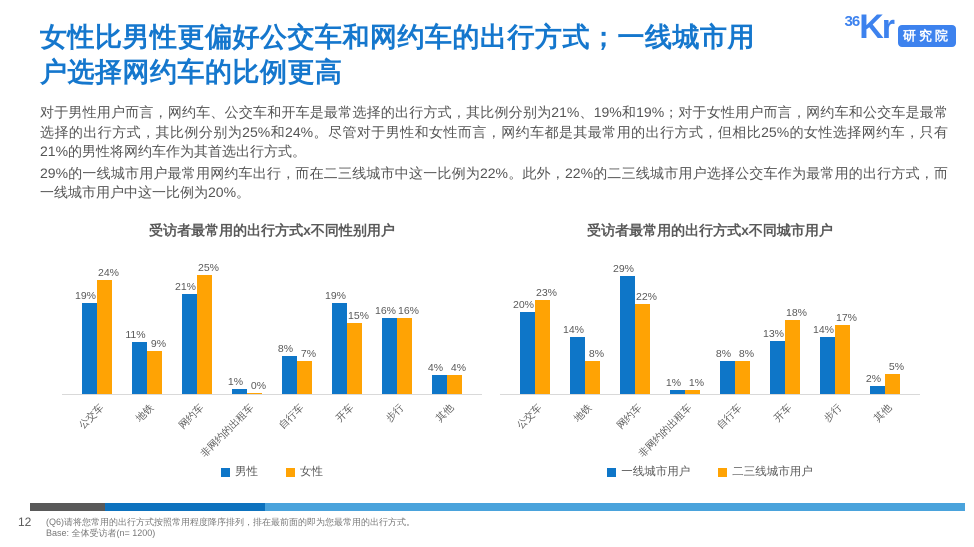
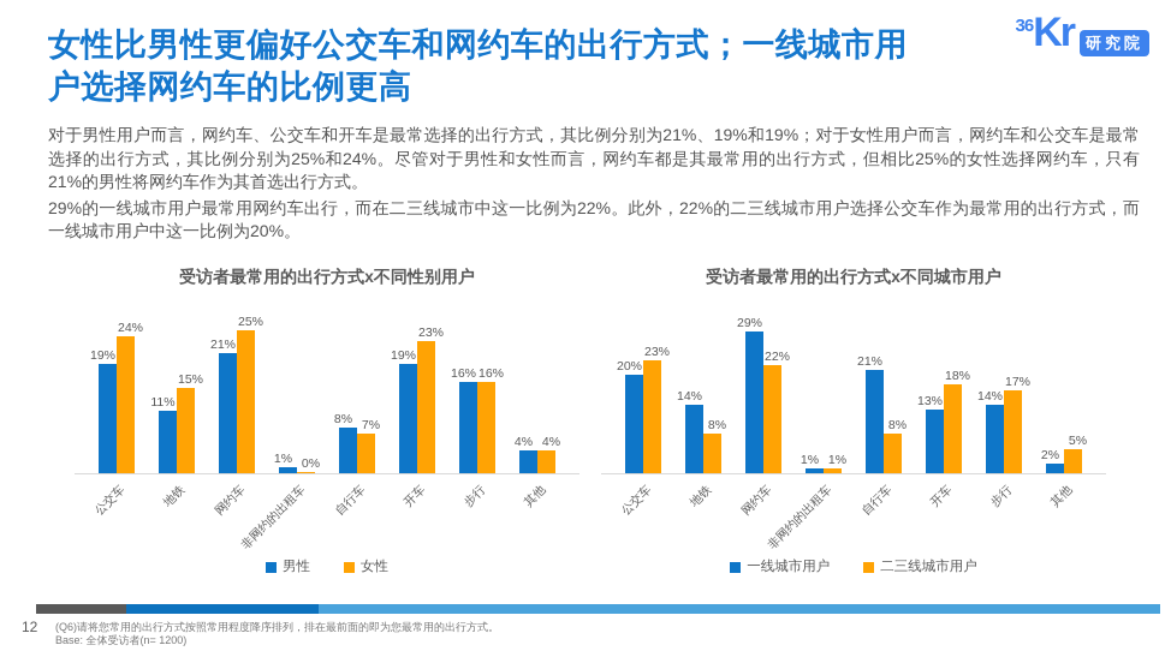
受访者最常用的出行方式x不同性别用户/女性/地铁: 9% -> 15%
受访者最常用的出行方式x不同性别用户/女性/开车: 15% -> 23%
受访者最常用的出行方式x不同城市用户/一线城市用户/自行车: 8% -> 21%
